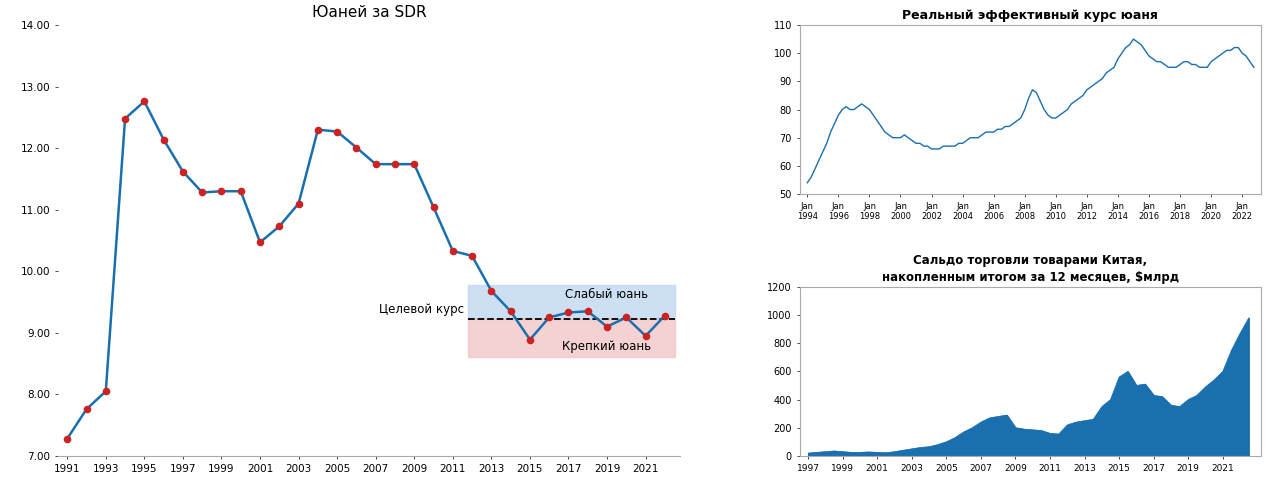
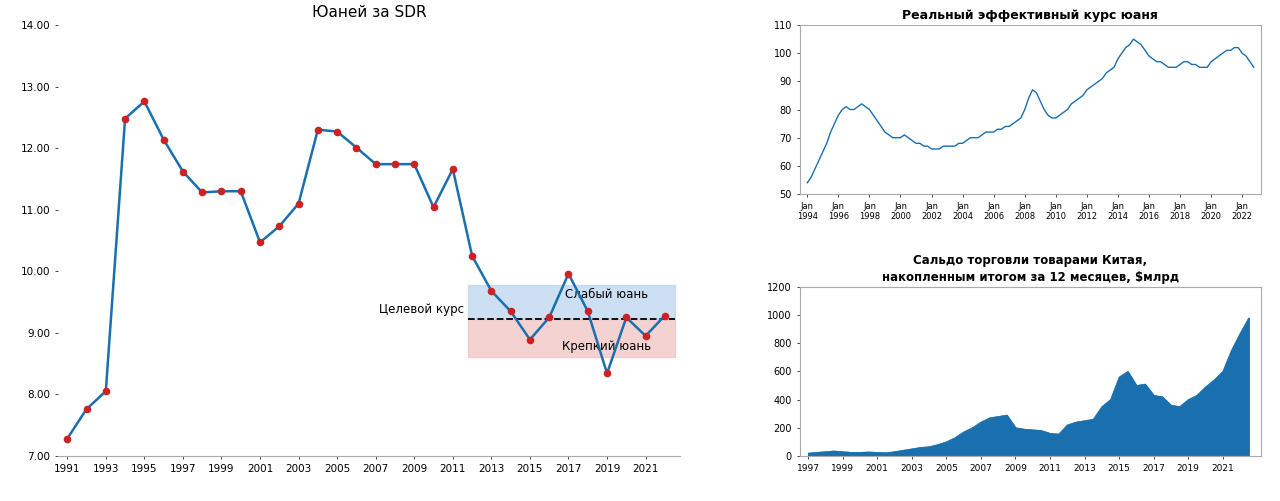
Юаней за SDR/2011: 10.33 -> 11.66
Юаней за SDR/2017: 9.33 -> 9.96
Юаней за SDR/2019: 9.10 -> 8.34
